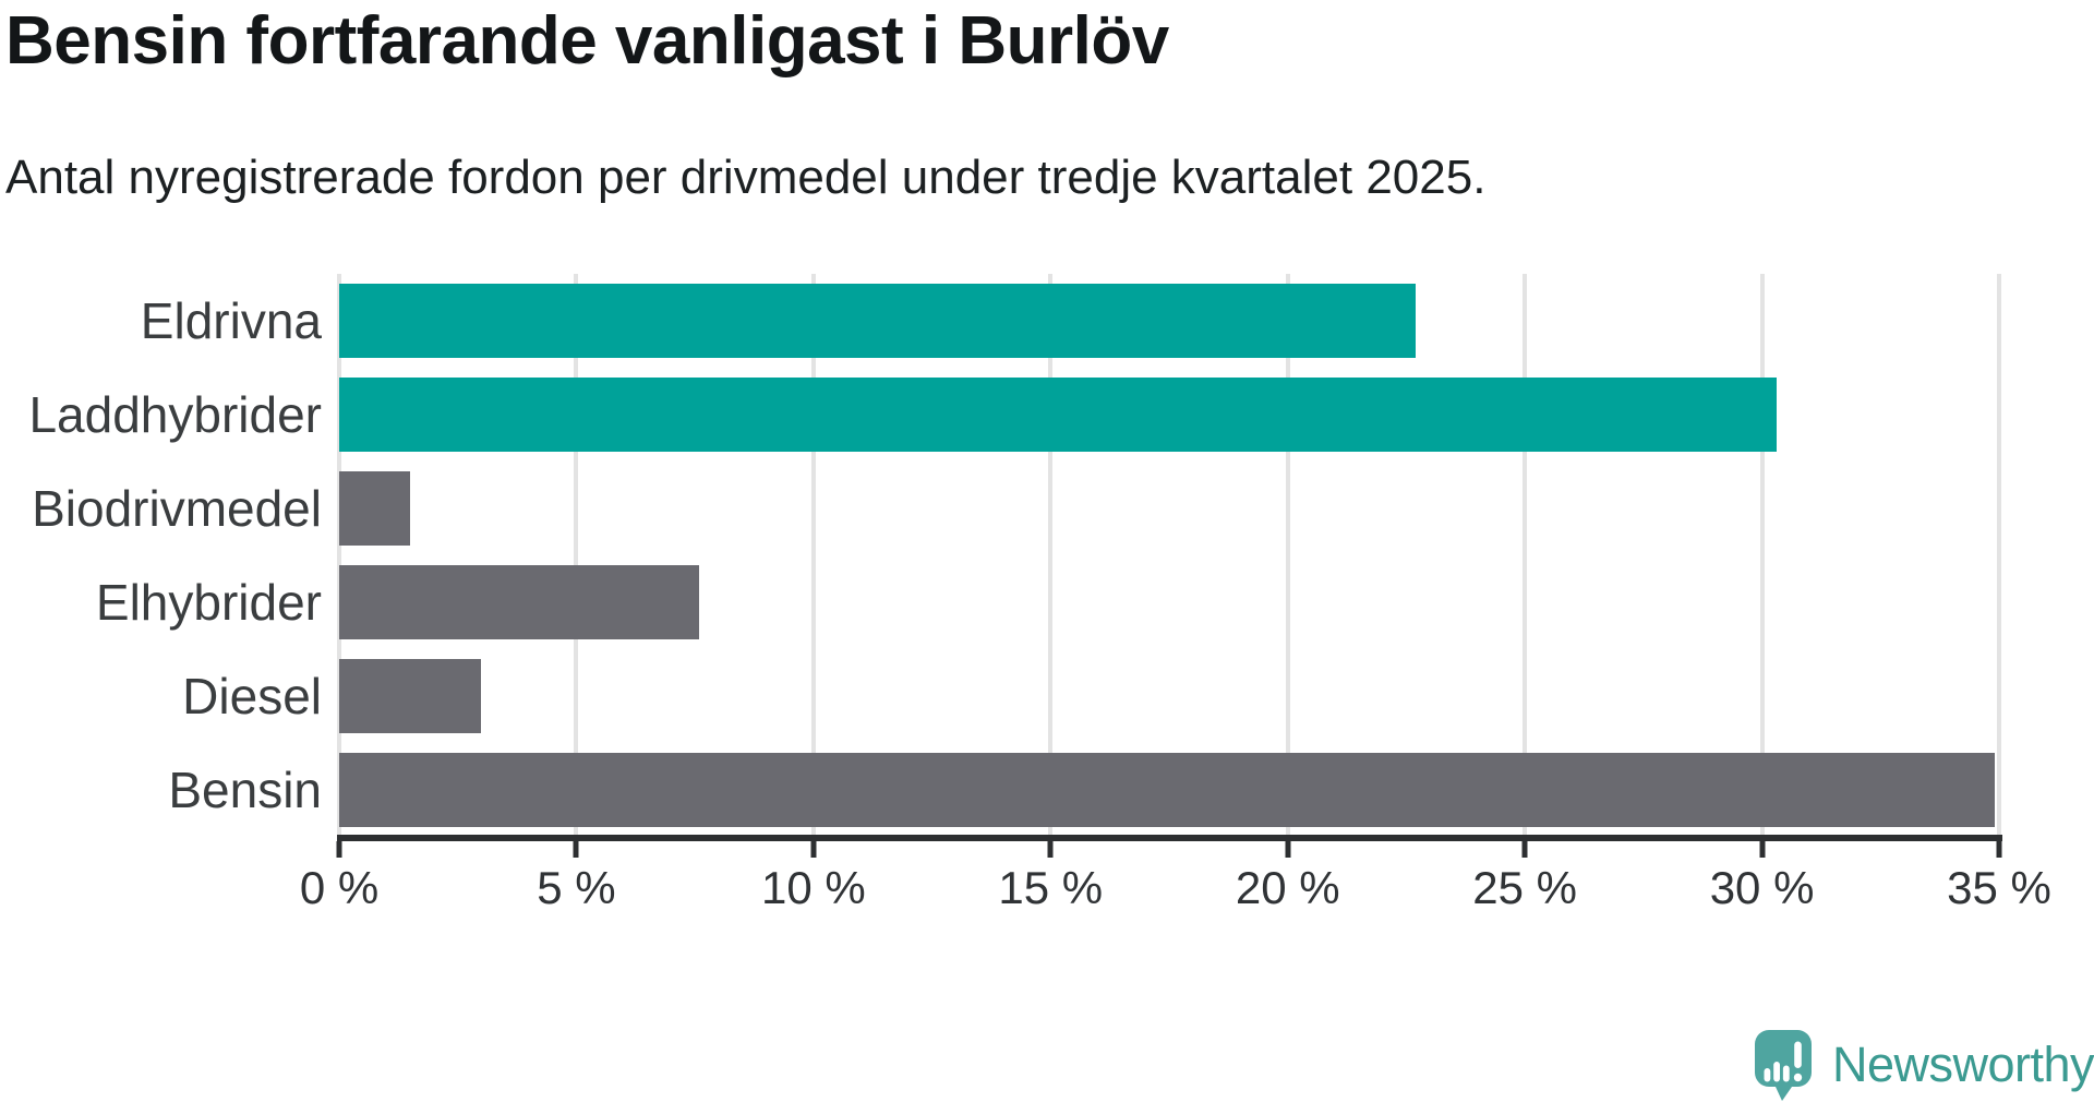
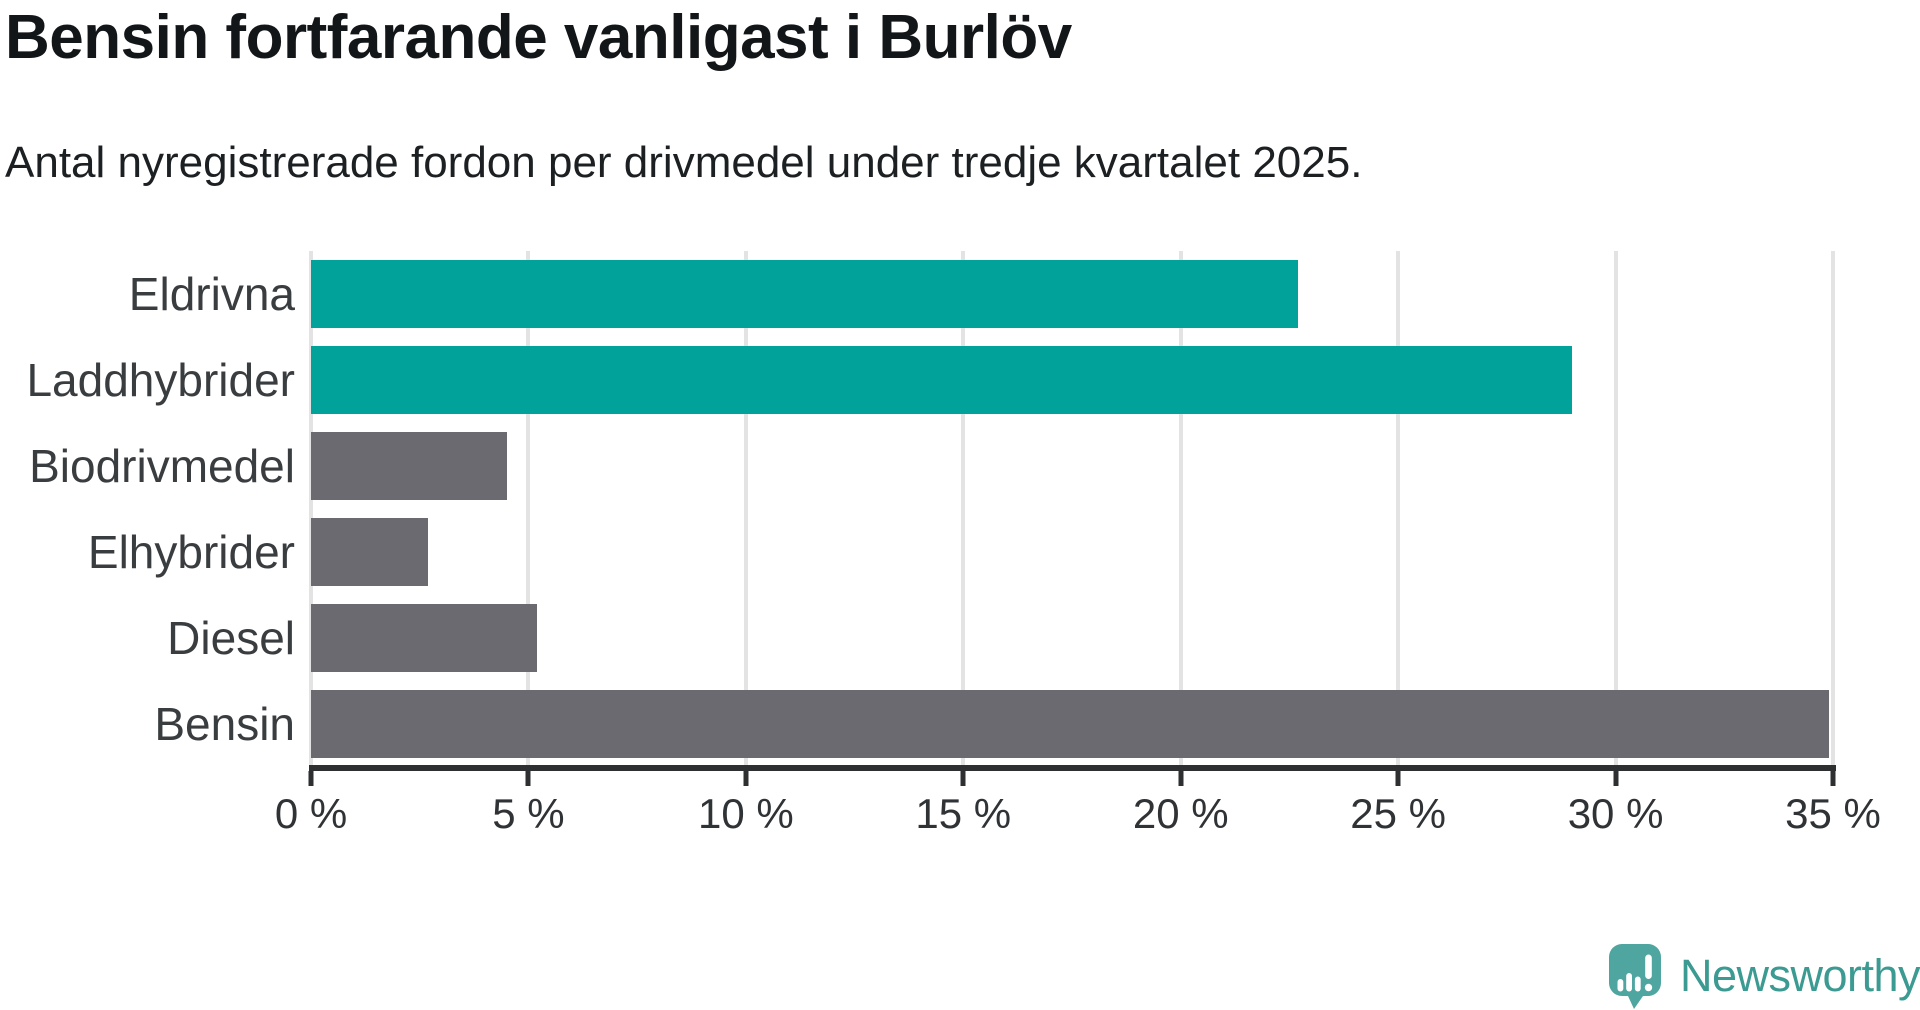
Laddhybrider: 30.3% -> 29.0%
Biodrivmedel: 1.5% -> 4.5%
Elhybrider: 7.6% -> 2.7%
Diesel: 3.0% -> 5.2%
